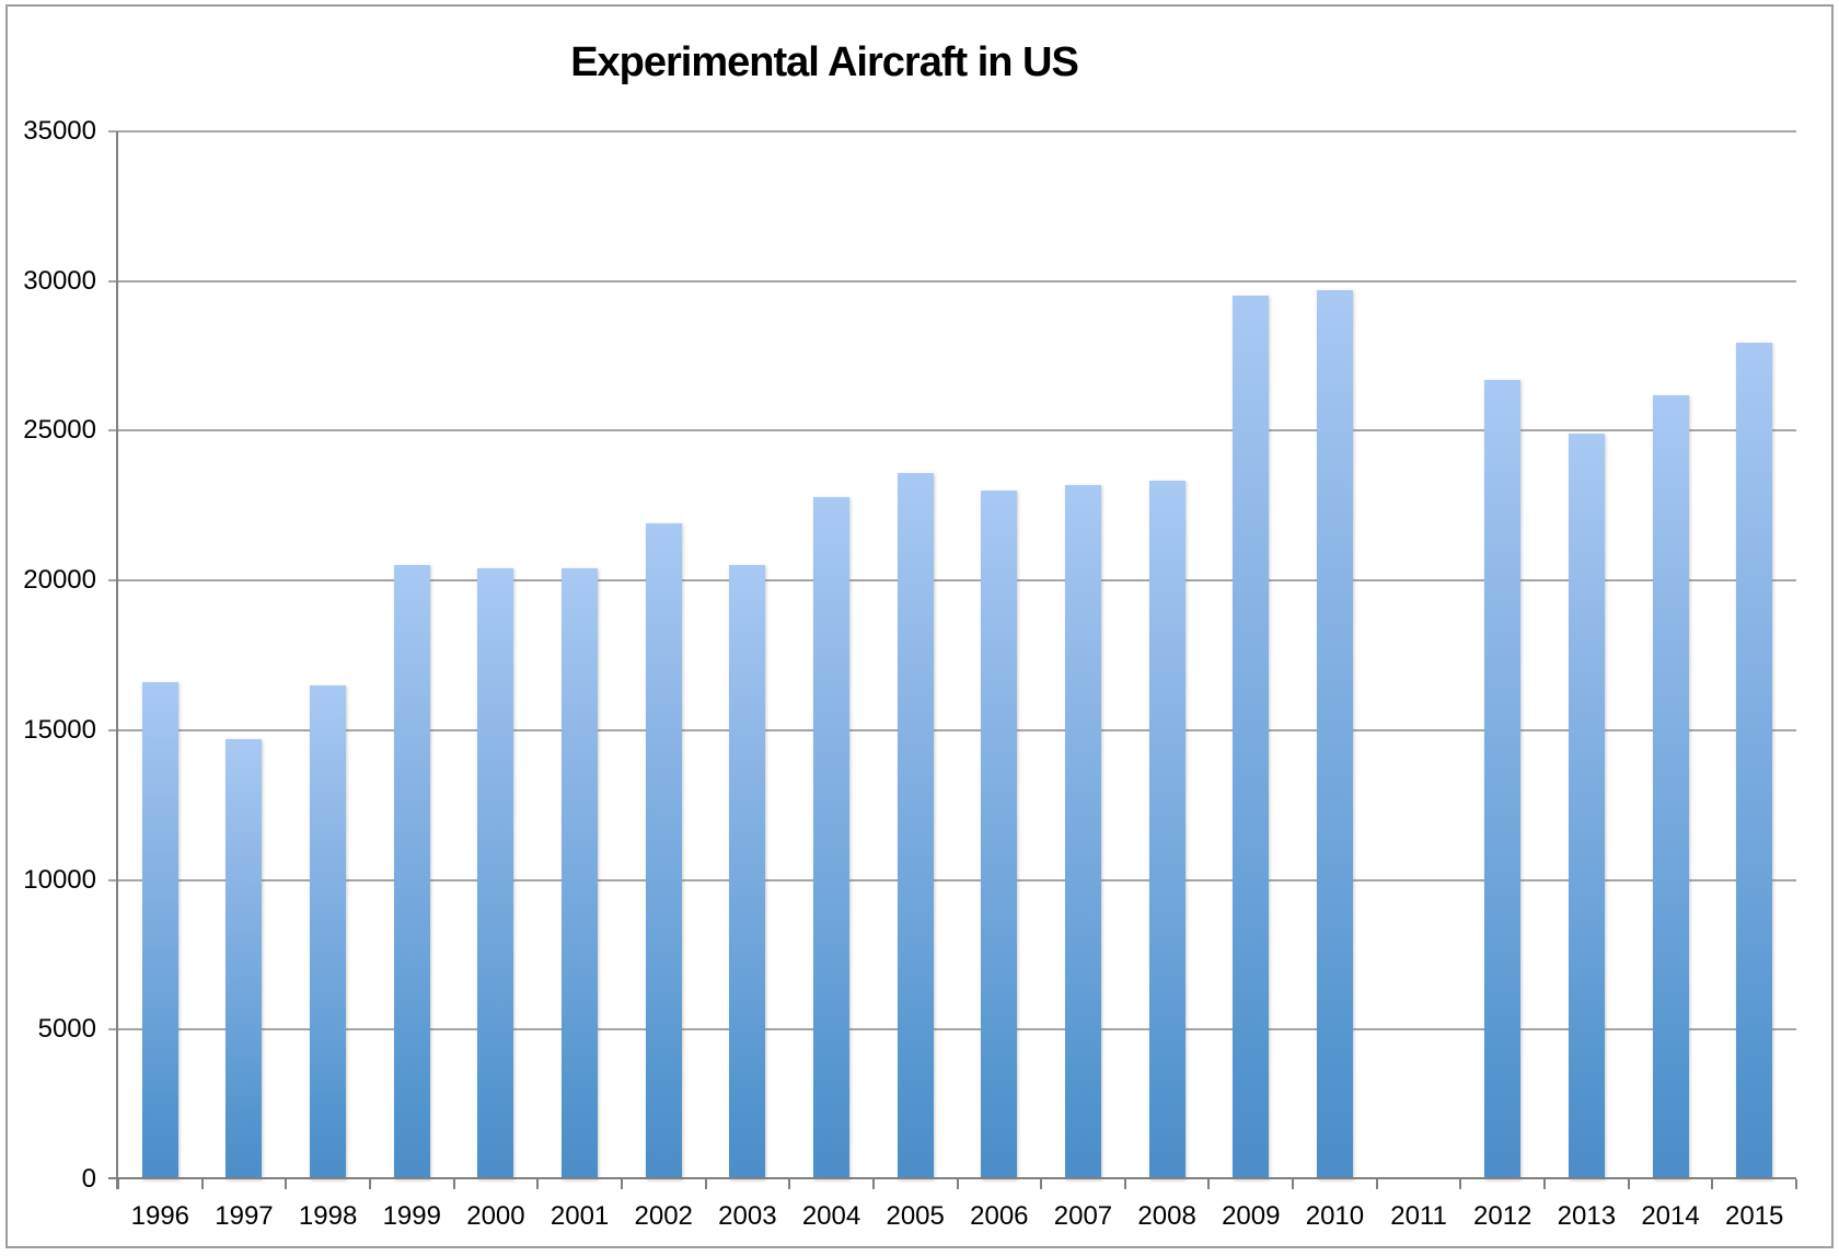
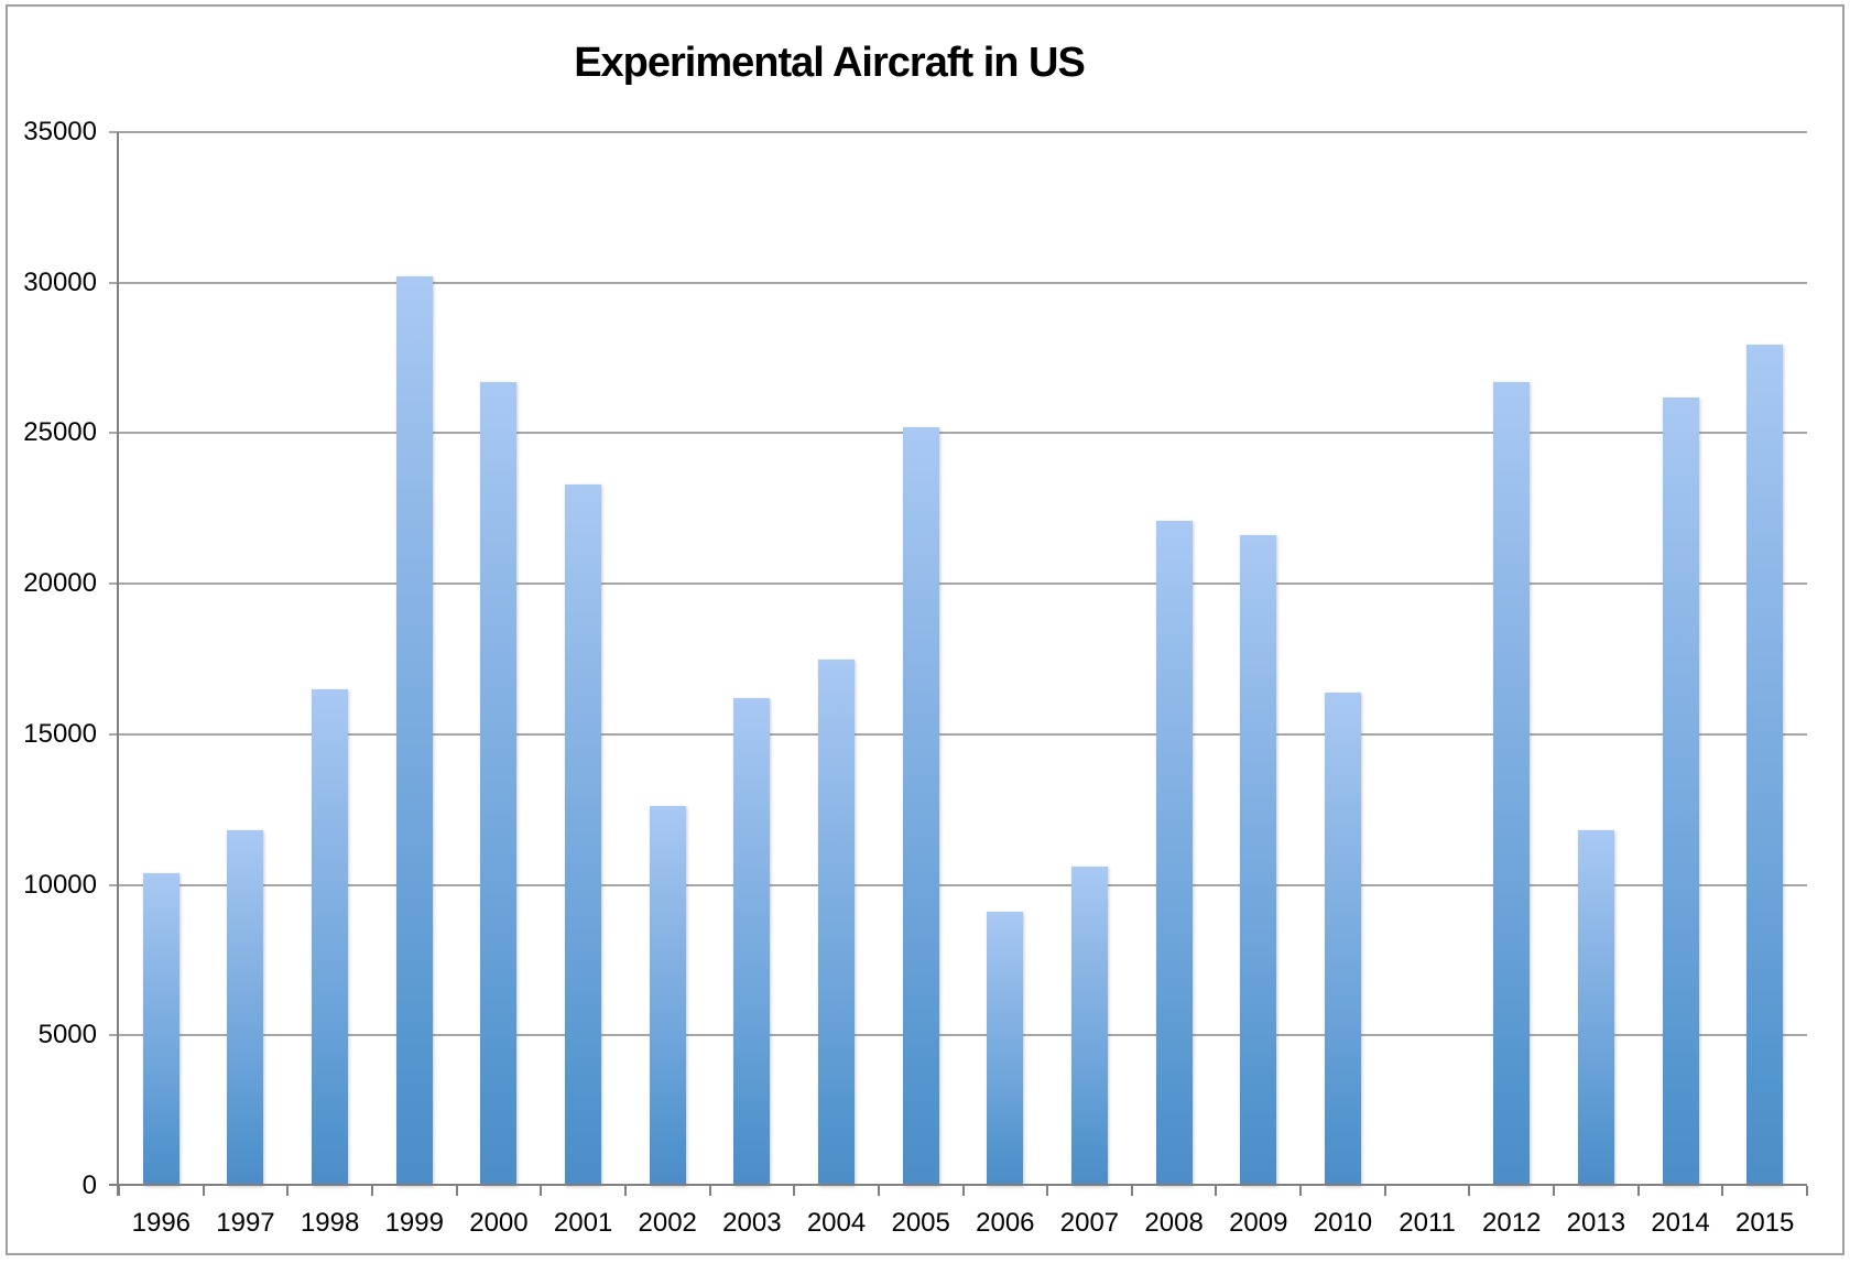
1996: 16600 -> 10400
1997: 14700 -> 11800
1999: 20500 -> 30200
2000: 20400 -> 26700
2001: 20400 -> 23300
2002: 21900 -> 12600
2003: 20500 -> 16200
2004: 22800 -> 17500
2005: 23600 -> 25200
2006: 23000 -> 9100
2007: 23200 -> 10600
2008: 23400 -> 22100
2009: 29500 -> 21600
2010: 29700 -> 16400
2013: 24900 -> 11800
